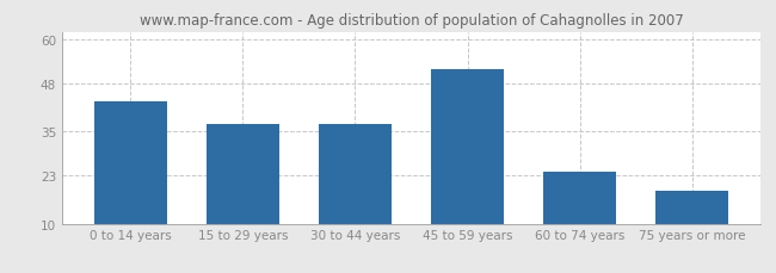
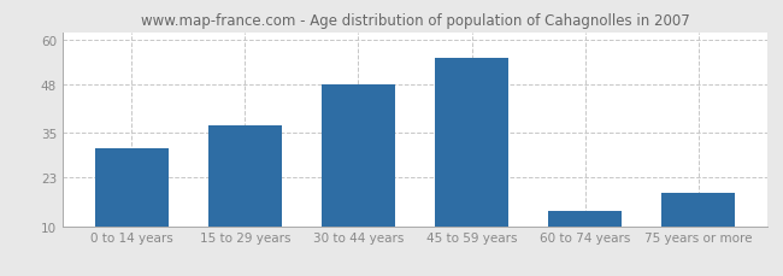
0 to 14 years: 43 -> 31
30 to 44 years: 37 -> 48
45 to 59 years: 52 -> 55
60 to 74 years: 24 -> 14
